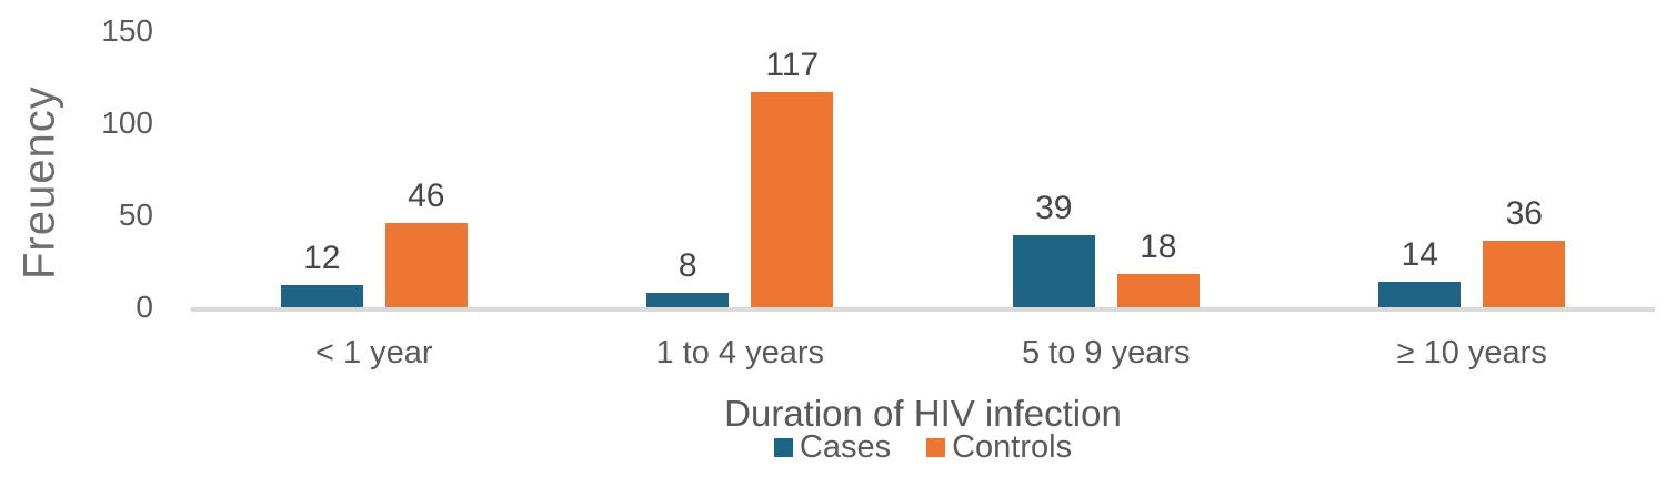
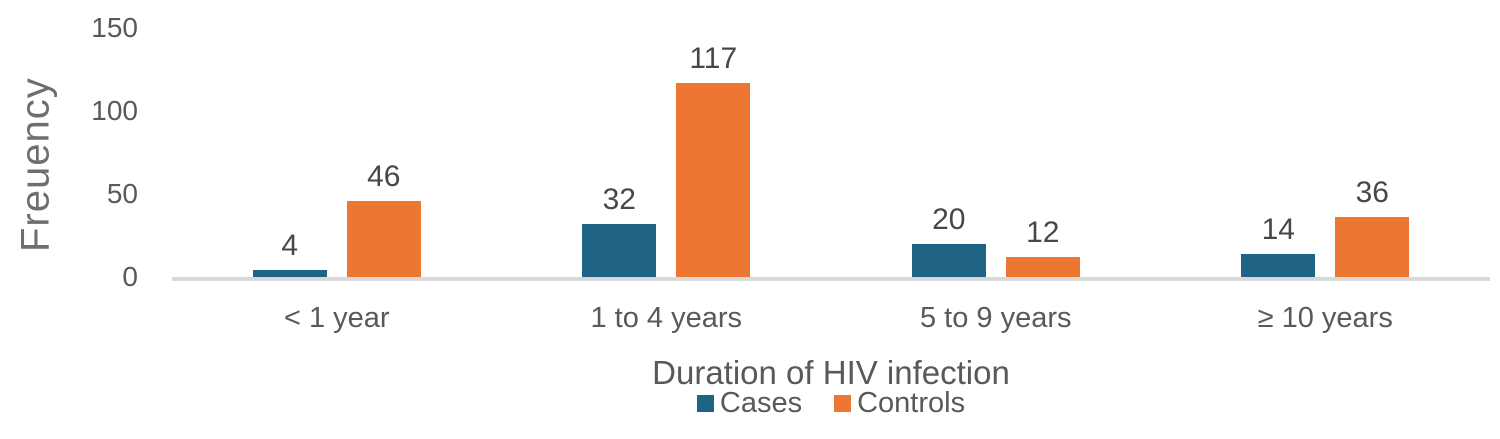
Cases/< 1 year: 12 -> 4
Cases/1 to 4 years: 8 -> 32
Cases/5 to 9 years: 39 -> 20
Controls/5 to 9 years: 18 -> 12
